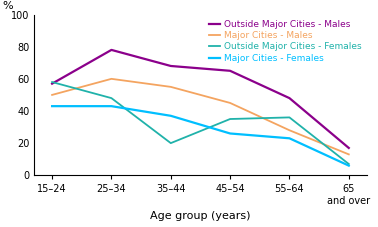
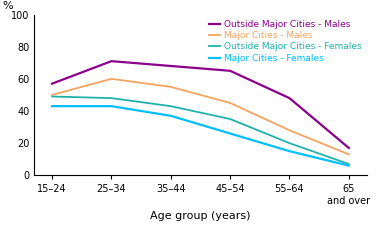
Outside Major Cities - Females/15–24: 58 -> 49
Outside Major Cities - Males/25–34: 78 -> 71
Outside Major Cities - Females/35–44: 20 -> 43
Outside Major Cities - Females/55–64: 36 -> 20
Major Cities - Females/55–64: 23 -> 15
